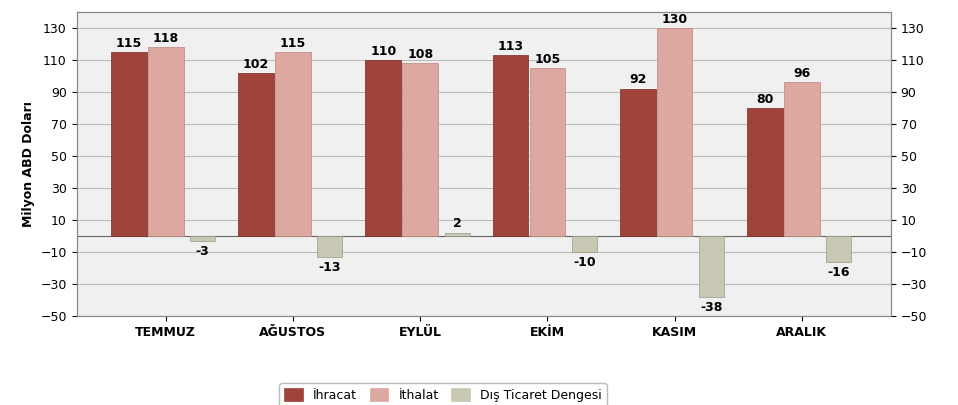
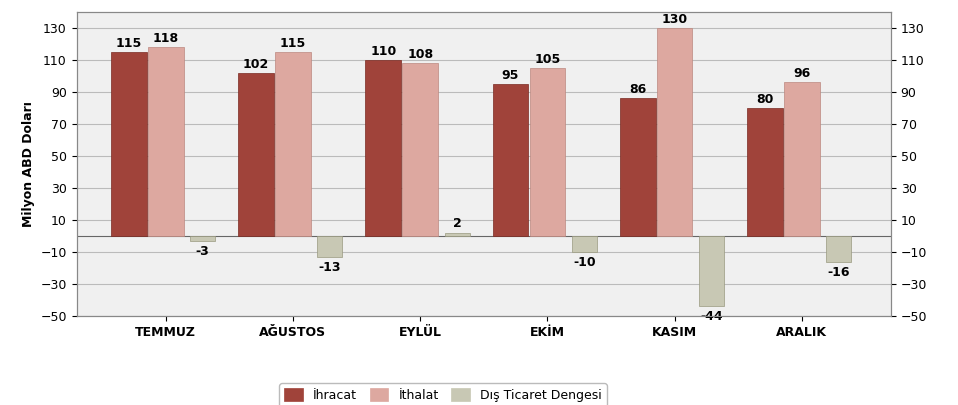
İhracat/EKİM: 113 -> 95
İhracat/KASIM: 92 -> 86
Dış Ticaret Dengesi/KASIM: -38 -> -44
